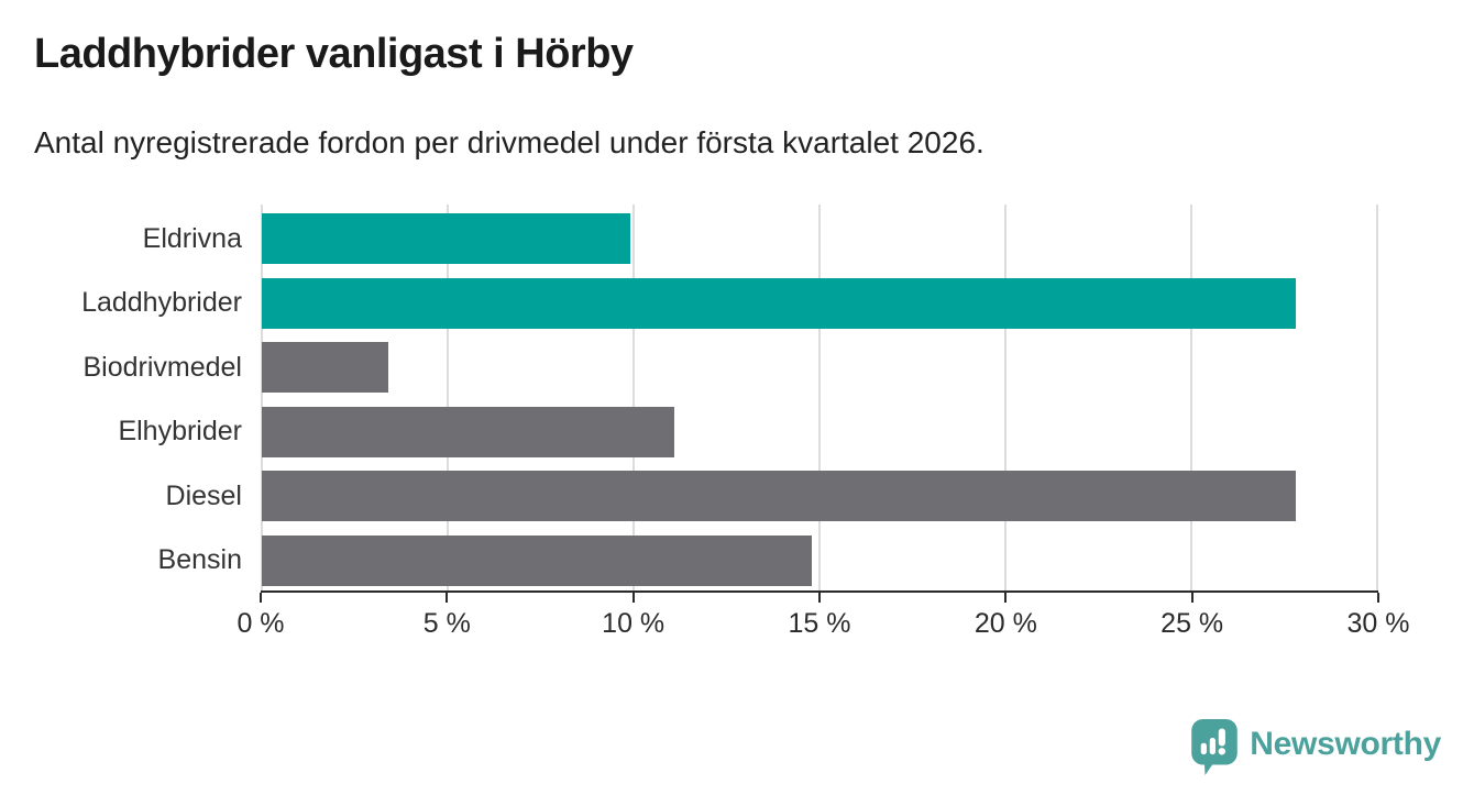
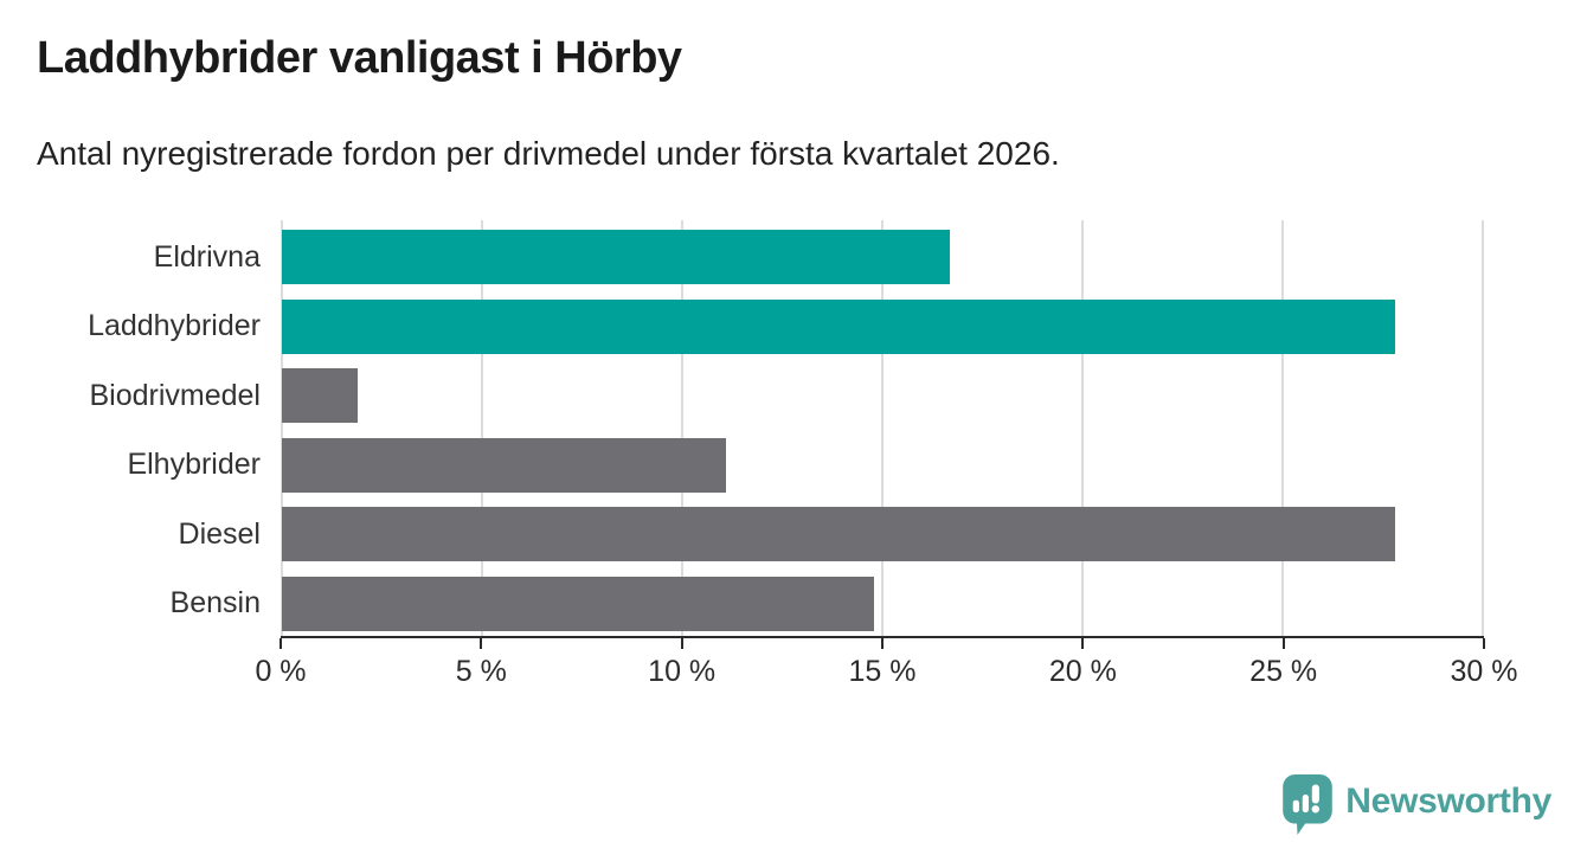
Eldrivna: 9.9% -> 16.7%
Biodrivmedel: 3.4% -> 1.9%
